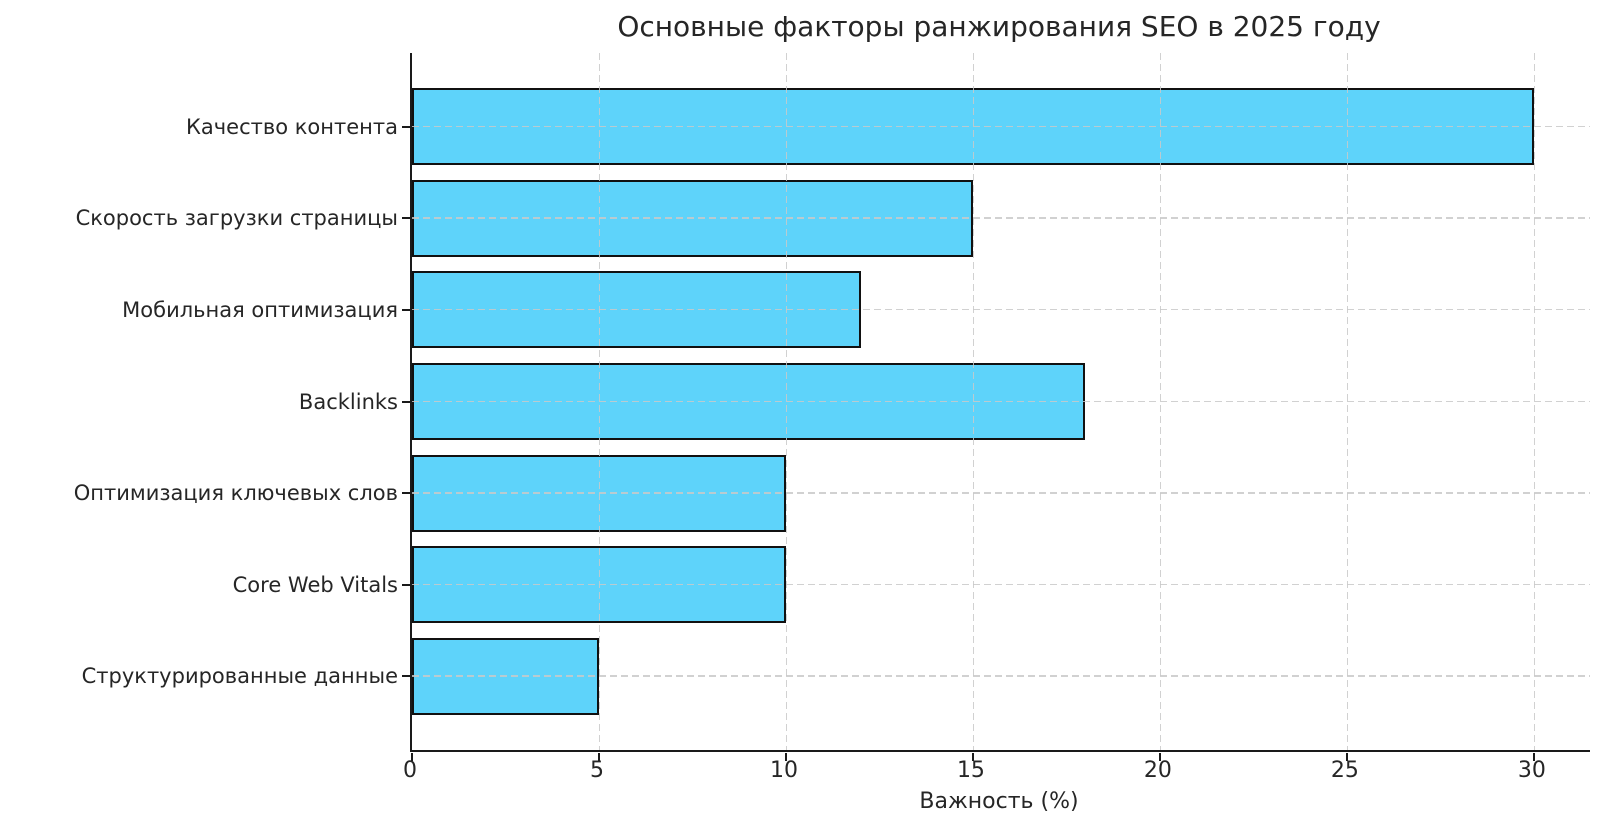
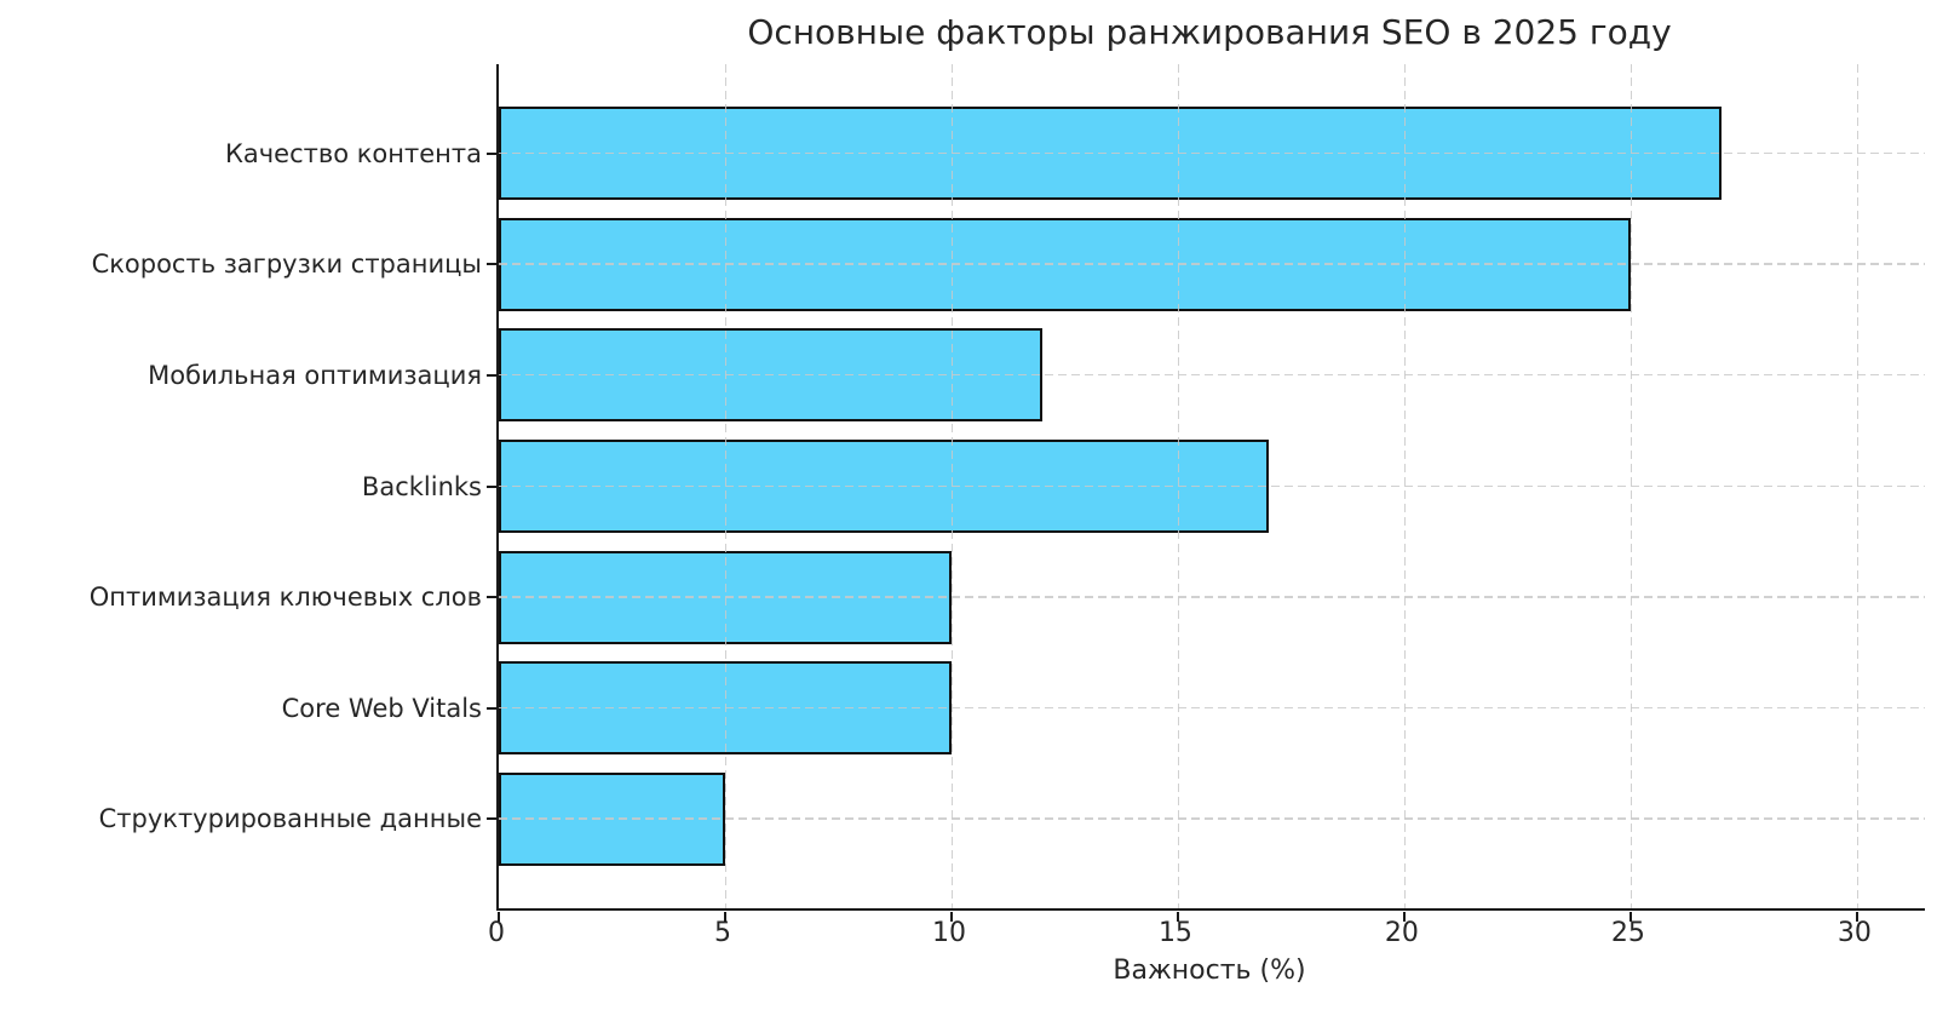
Качество контента: 30 -> 27
Скорость загрузки страницы: 15 -> 25
Backlinks: 18 -> 17
